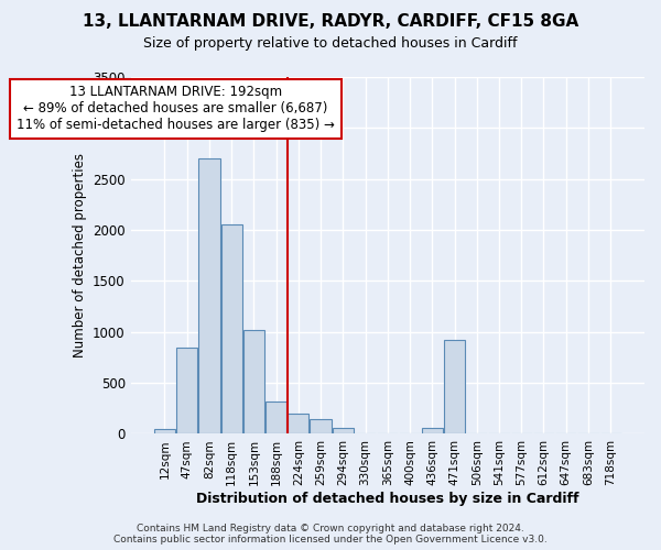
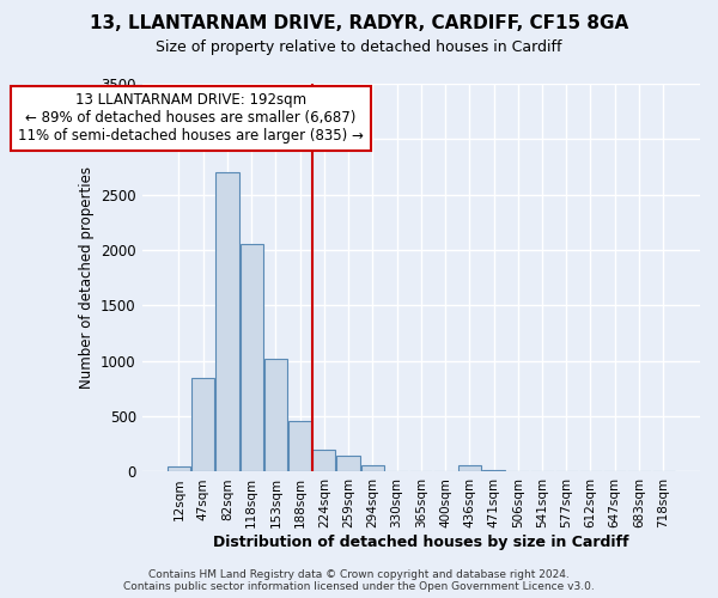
188sqm: 320 -> 460
471sqm: 920 -> 20
